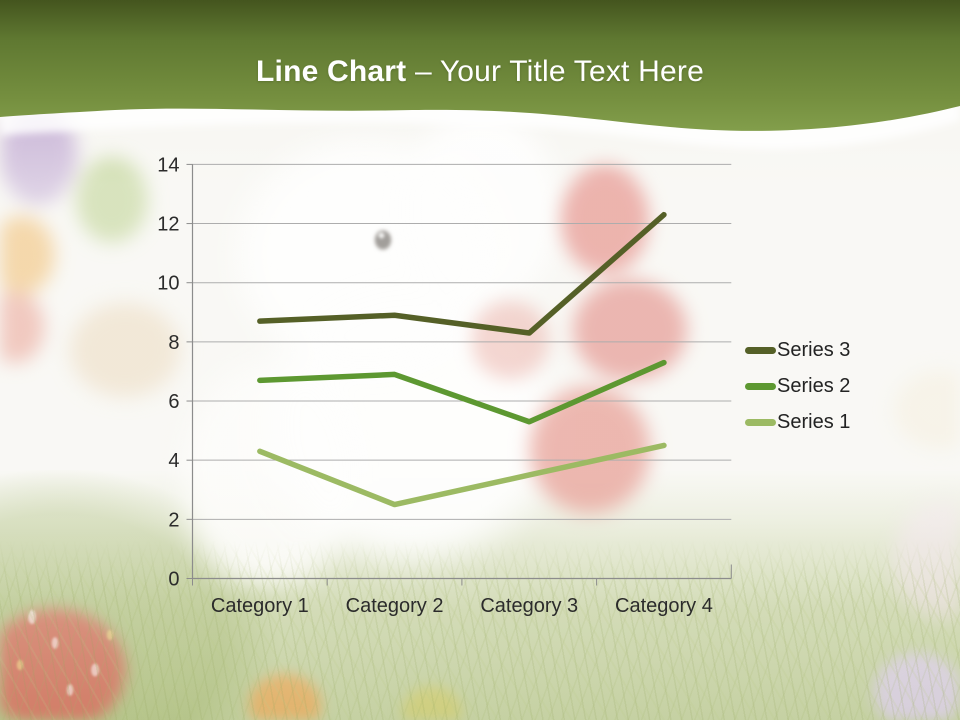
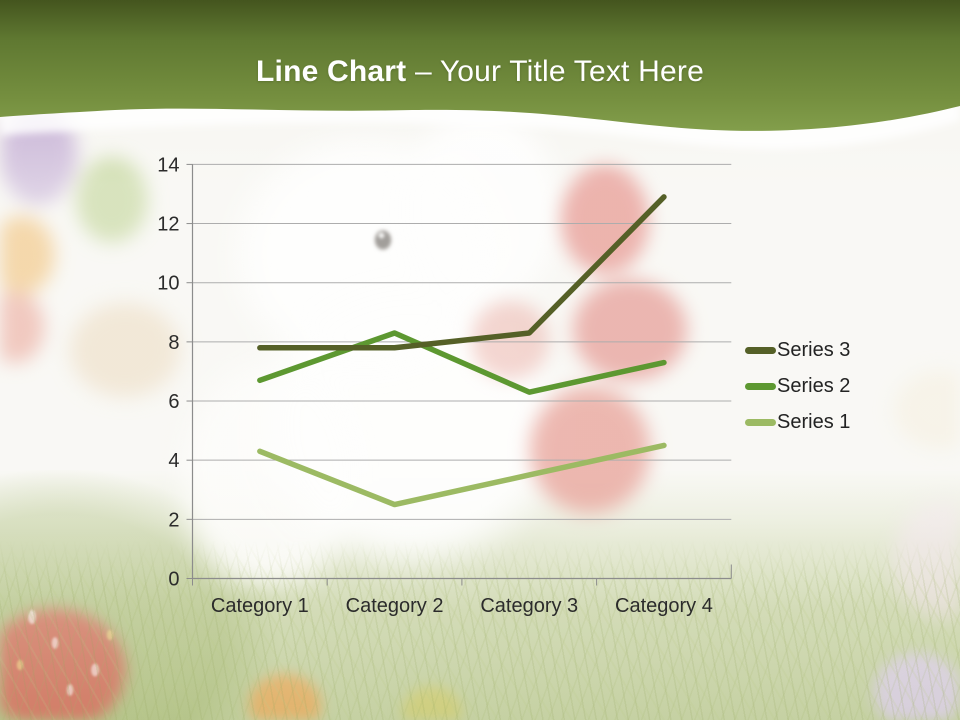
Series 3/Category 1: 8.7 -> 7.8
Series 2/Category 2: 6.9 -> 8.3
Series 3/Category 2: 8.9 -> 7.8
Series 2/Category 3: 5.3 -> 6.3
Series 3/Category 4: 12.3 -> 12.9
